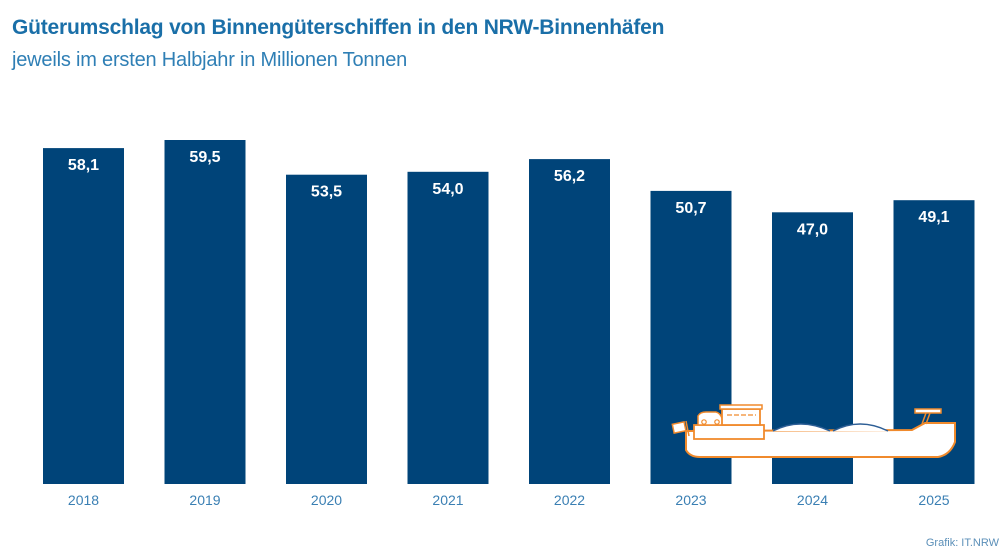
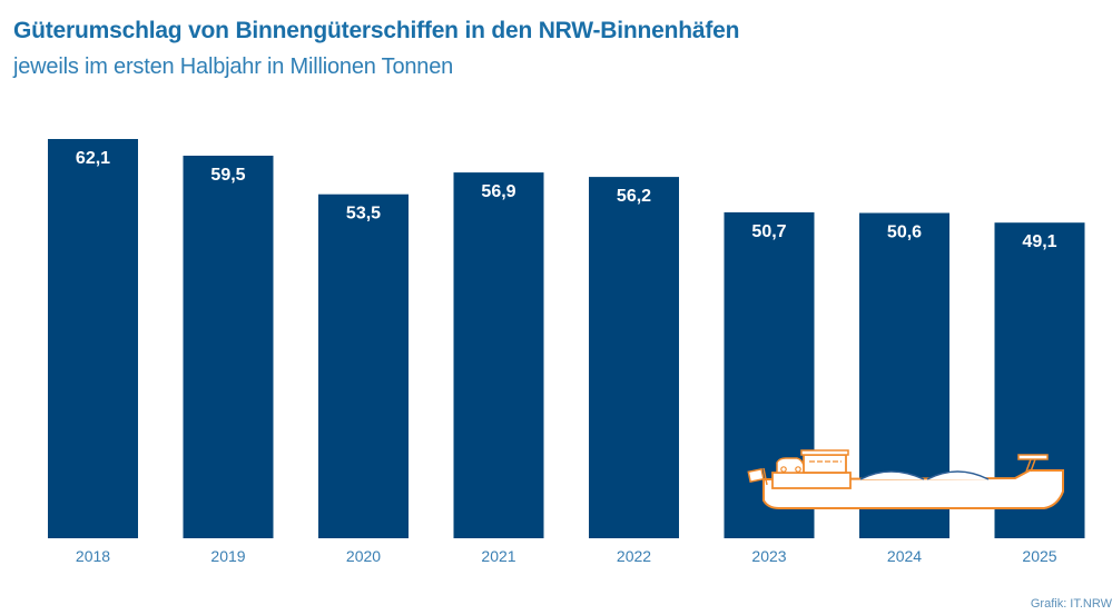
2018: 58,1 -> 62,1
2021: 54,0 -> 56,9
2024: 47,0 -> 50,6
